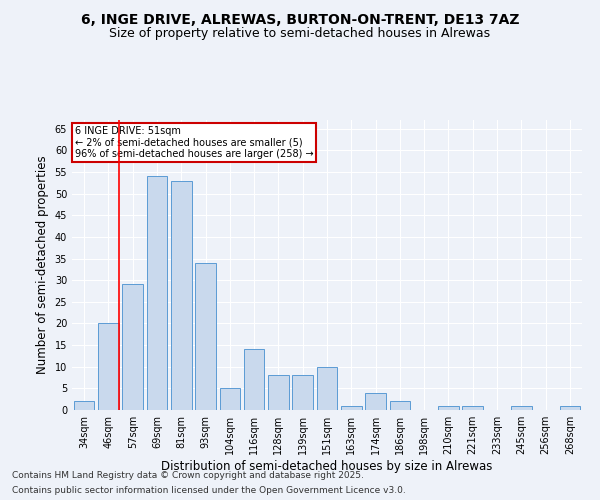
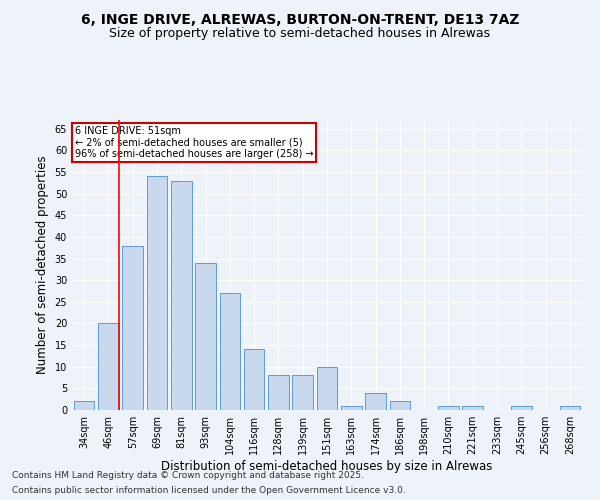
57sqm: 29 -> 38
104sqm: 5 -> 27
